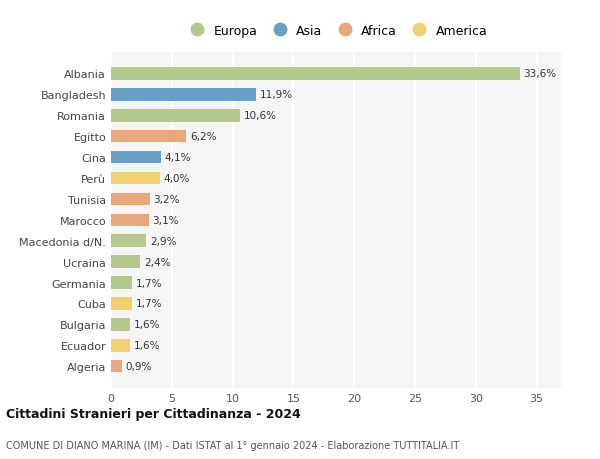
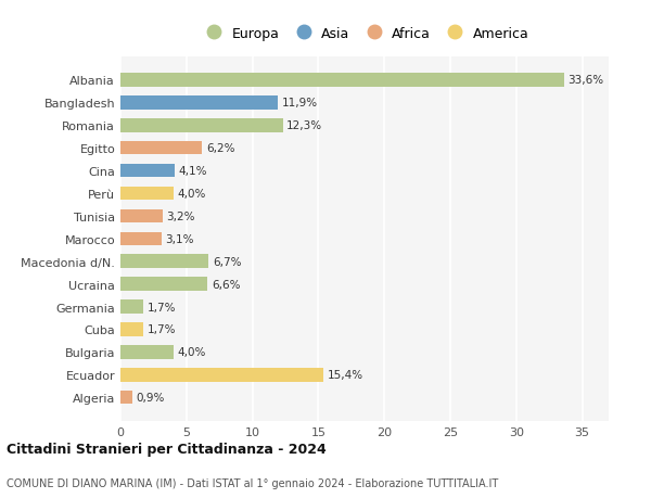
Romania: 10,6% -> 12,3%
Macedonia d/N.: 2,9% -> 6,7%
Ucraina: 2,4% -> 6,6%
Bulgaria: 1,6% -> 4,0%
Ecuador: 1,6% -> 15,4%
